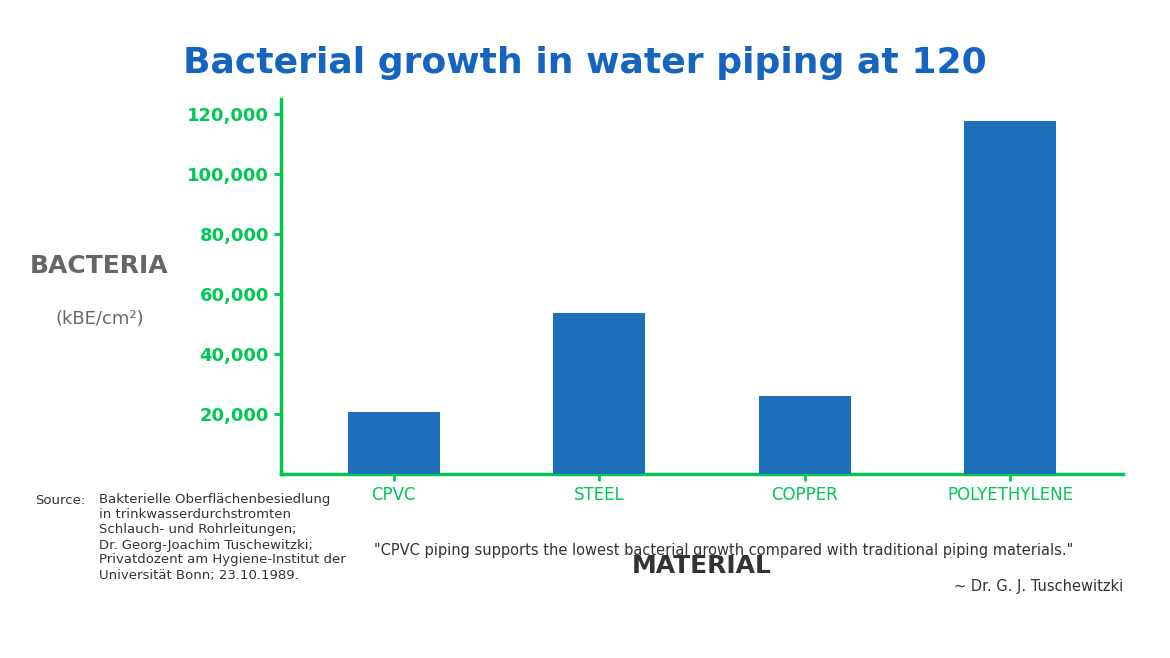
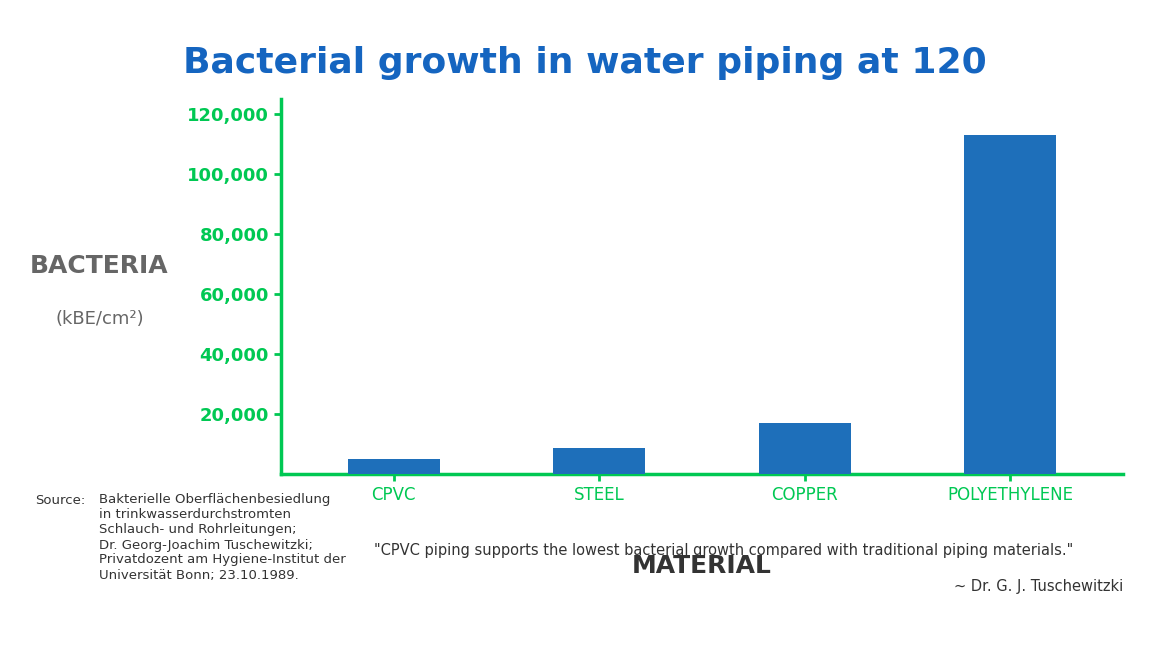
CPVC: 20,500 -> 5,000
STEEL: 53,500 -> 8,500
COPPER: 26,000 -> 17,000
POLYETHYLENE: 117,500 -> 113,000
